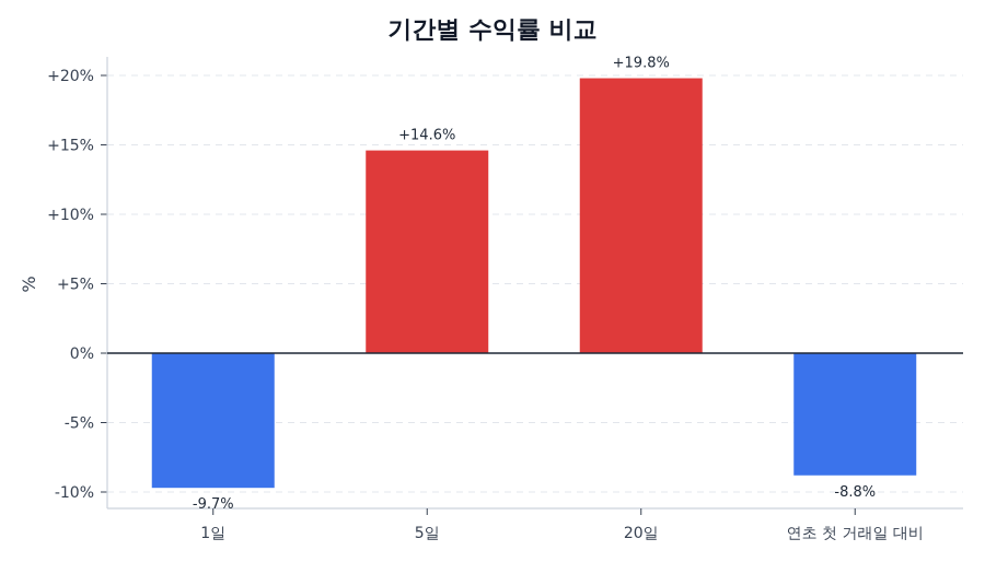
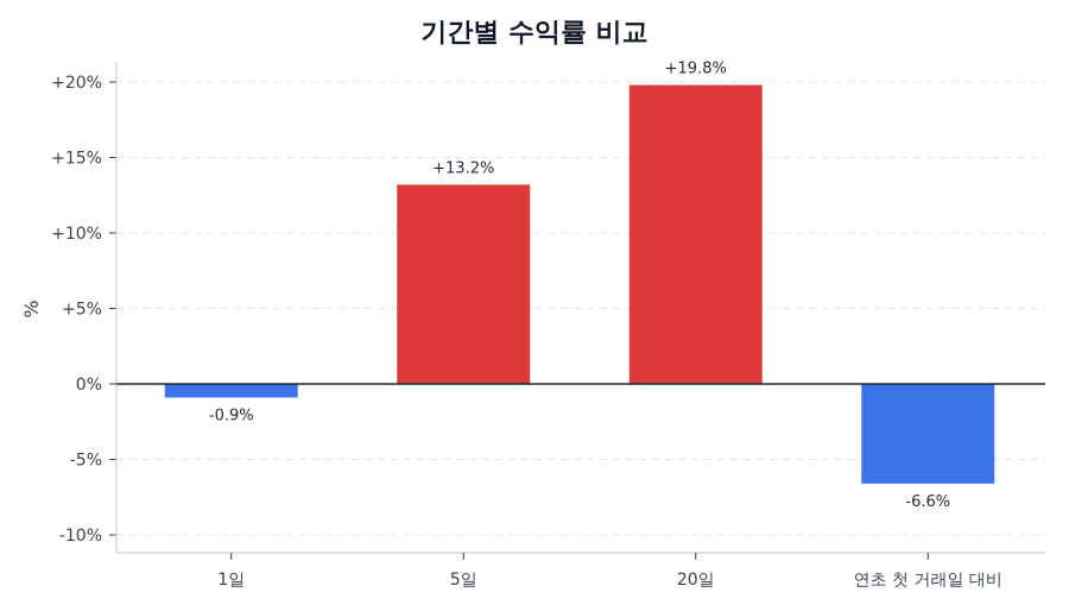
1일: -9.7% -> -0.9%
5일: +14.6% -> +13.2%
연초 첫 거래일 대비: -8.8% -> -6.6%
